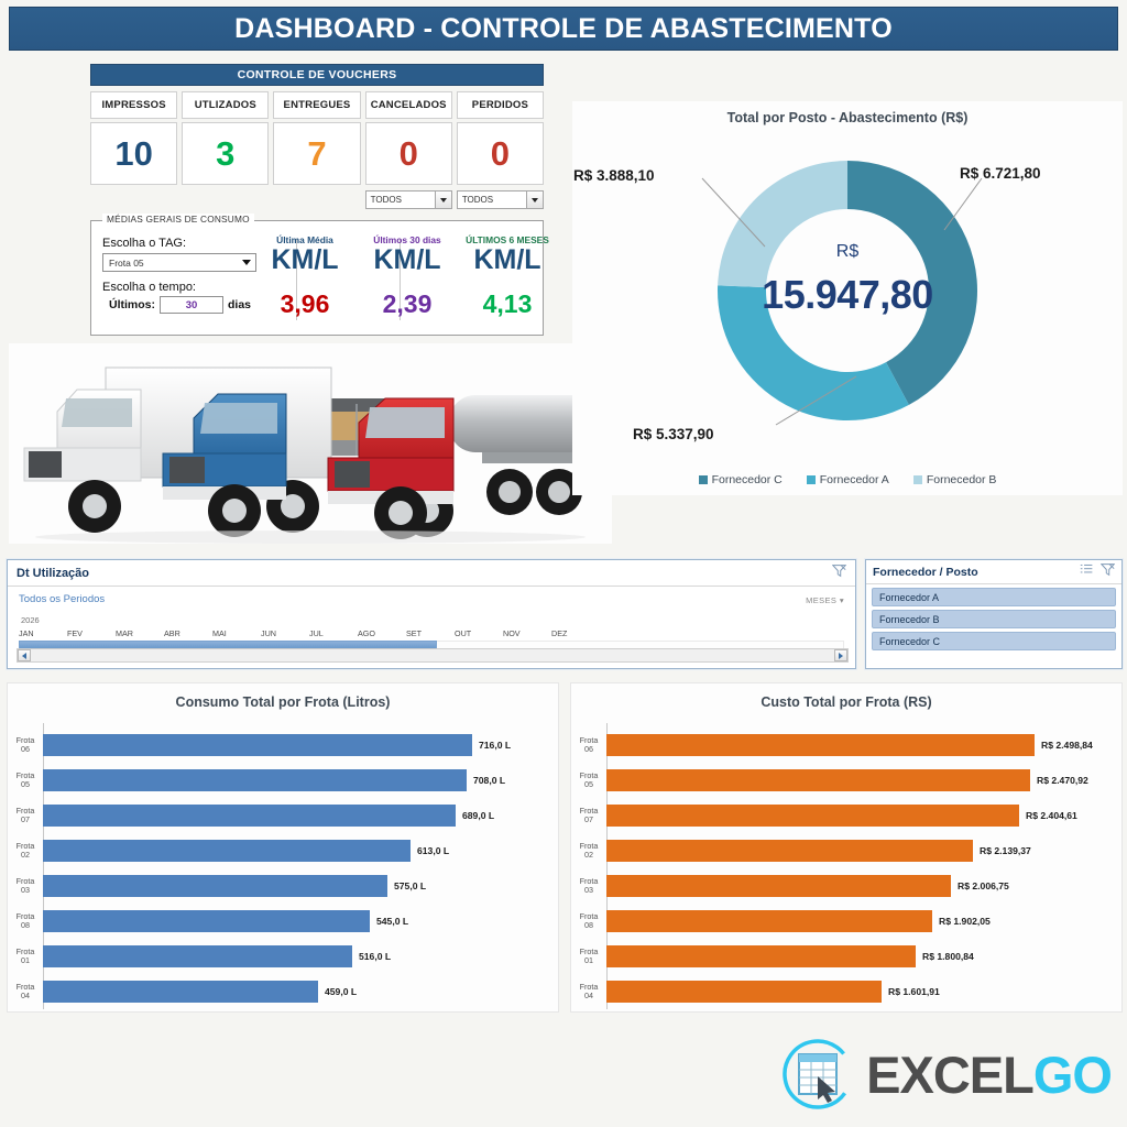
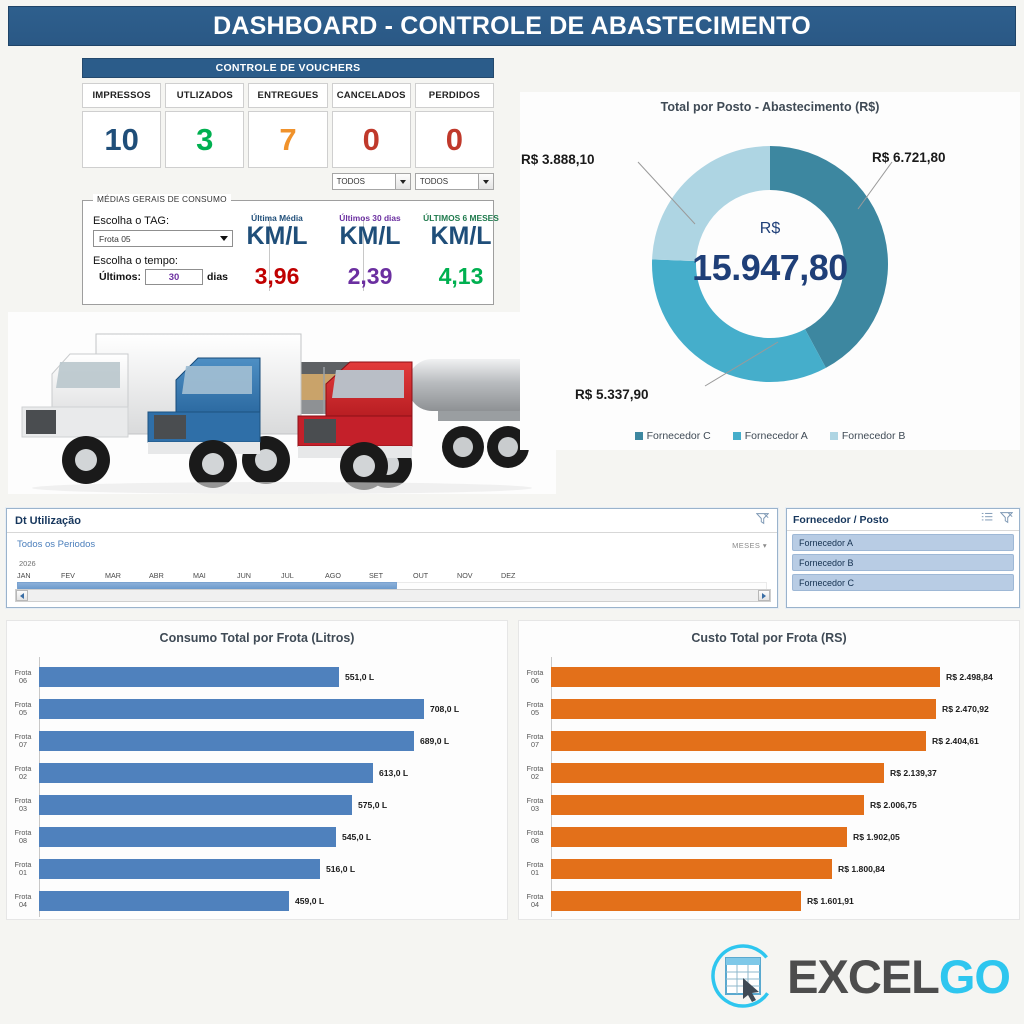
Consumo Total por Frota (Litros)/Frota 06: 716,0 -> 551,0
